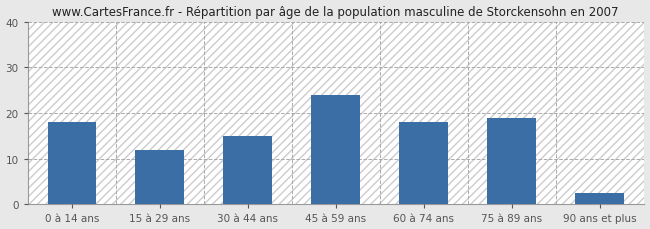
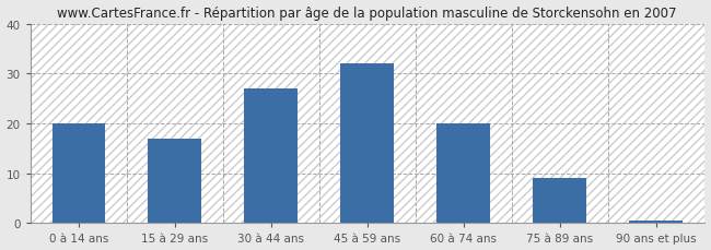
0 à 14 ans: 18.0 -> 20.0
15 à 29 ans: 12.0 -> 17.0
30 à 44 ans: 15.0 -> 27.0
45 à 59 ans: 24.0 -> 32.0
60 à 74 ans: 18.0 -> 20.0
75 à 89 ans: 19.0 -> 9.0
90 ans et plus: 2.5 -> 0.5
